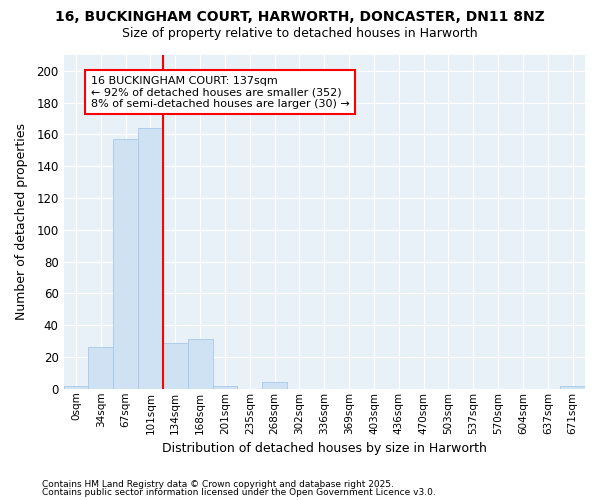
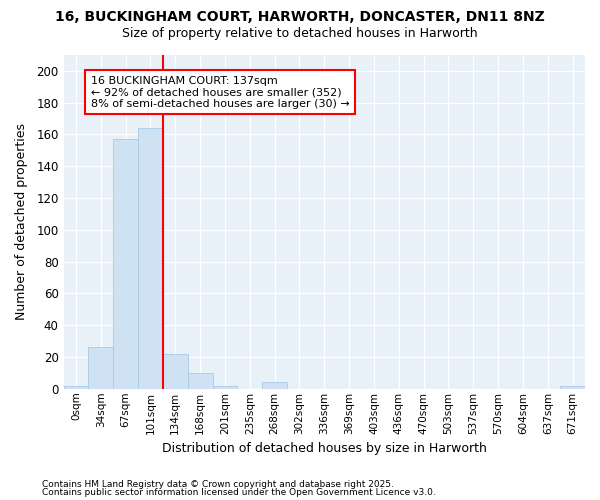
134sqm: 29 -> 22
168sqm: 31 -> 10
